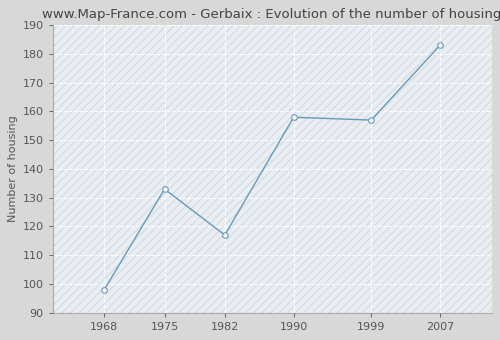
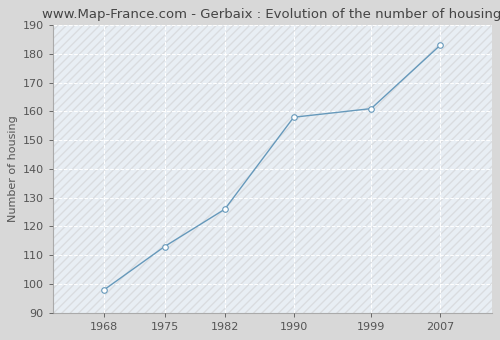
1975: 133 -> 113
1982: 117 -> 126
1999: 157 -> 161
